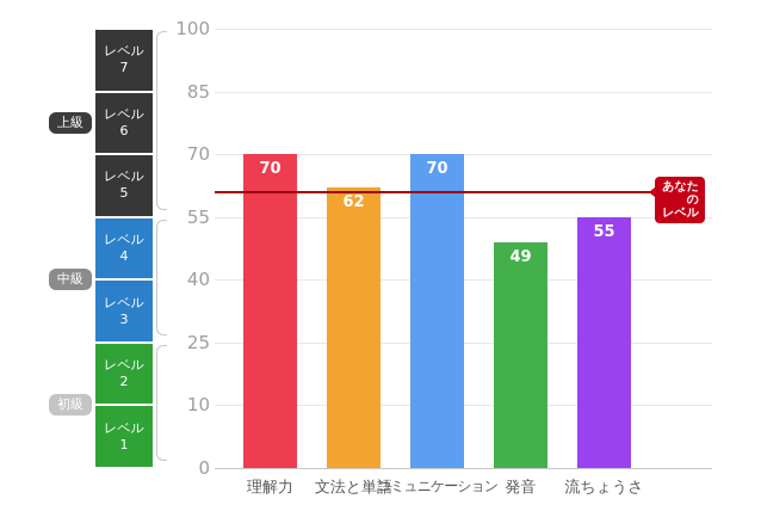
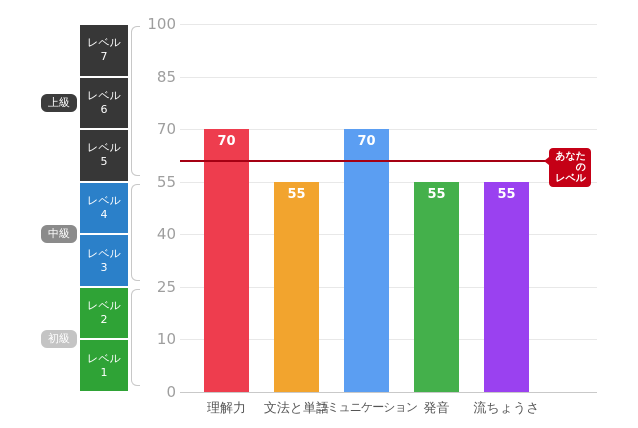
文法と単語: 62 -> 55
発音: 49 -> 55
